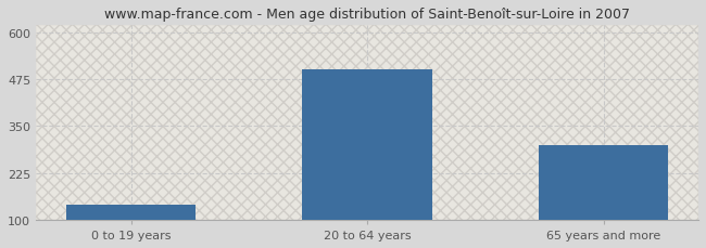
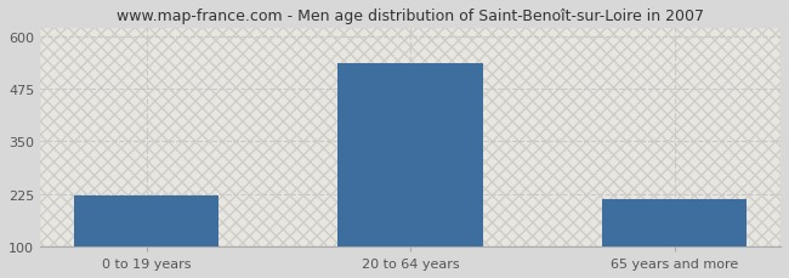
0 to 19 years: 140 -> 222
20 to 64 years: 500 -> 537
65 years and more: 300 -> 212
